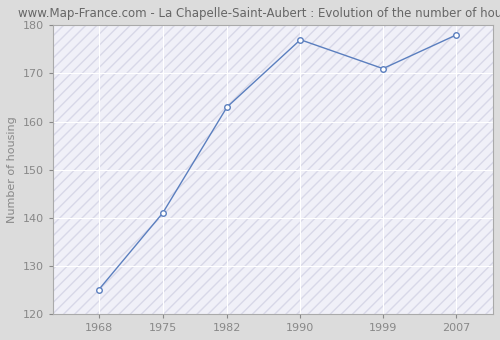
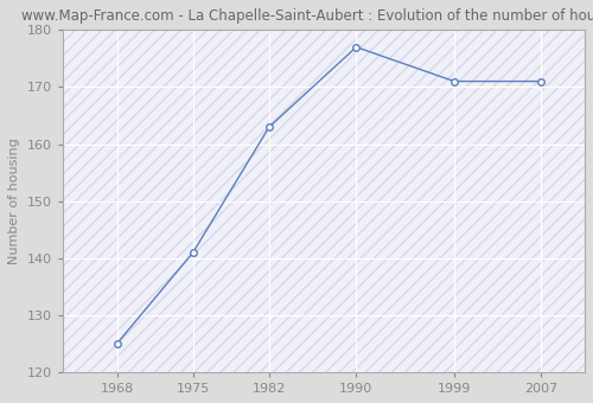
2007: 178 -> 171
